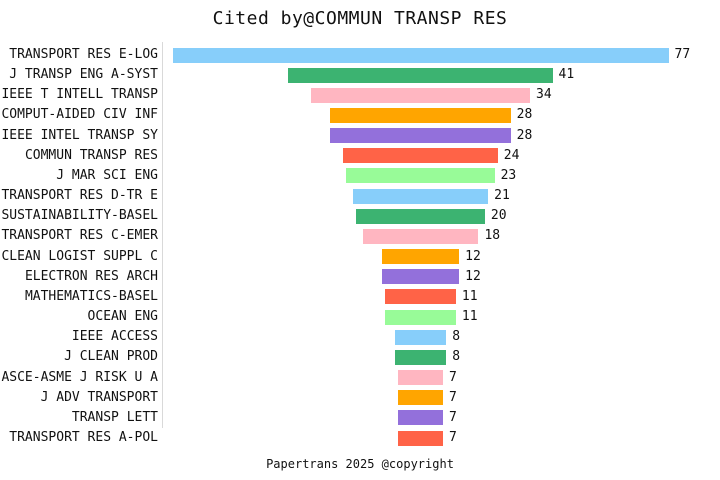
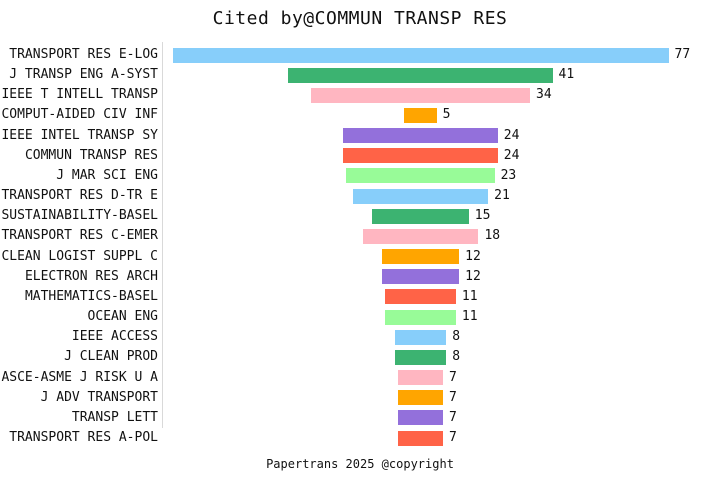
COMPUT-AIDED CIV INF: 28 -> 5
IEEE INTEL TRANSP SY: 28 -> 24
SUSTAINABILITY-BASEL: 20 -> 15
